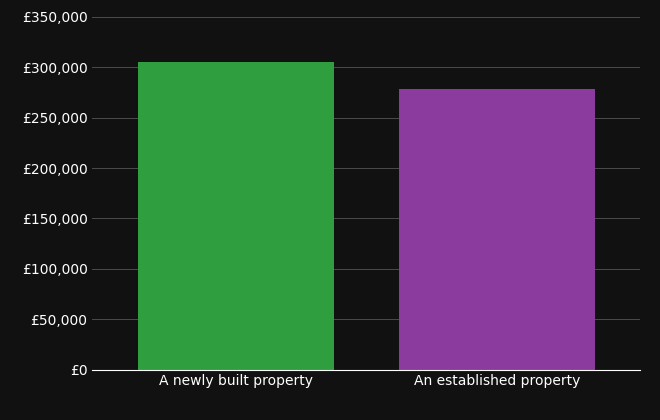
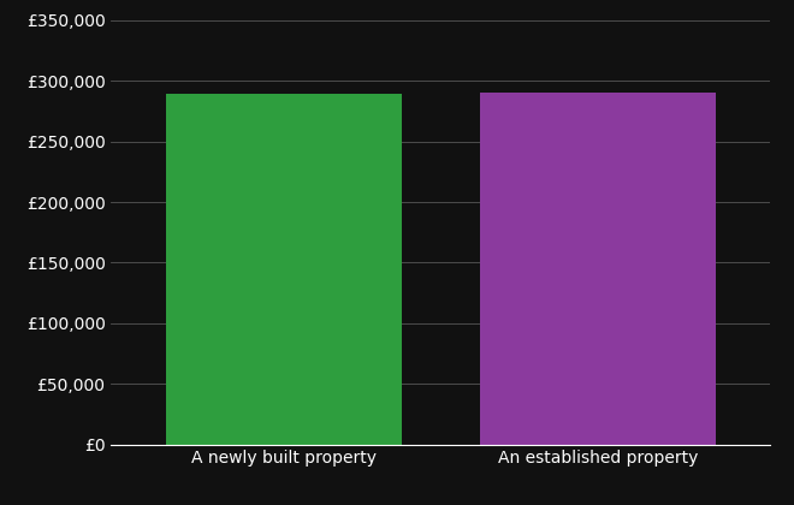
A newly built property: £305,000 -> £289,000
An established property: £278,000 -> £290,000
